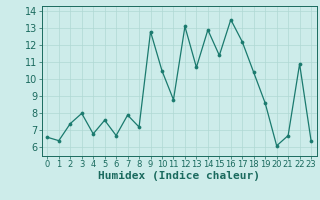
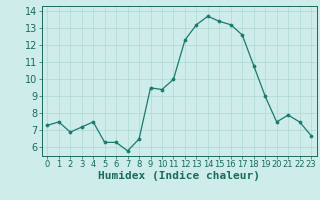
0: 6.6 -> 7.3
1: 6.4 -> 7.5
2: 7.4 -> 6.9
3: 8.0 -> 7.2
4: 6.8 -> 7.5
5: 7.6 -> 6.3
6: 6.7 -> 6.3
7: 7.9 -> 5.8
8: 7.2 -> 6.5
9: 12.8 -> 9.5
10: 10.5 -> 9.4
11: 8.8 -> 10.0
12: 13.1 -> 12.3
13: 10.7 -> 13.2
14: 12.9 -> 13.7
15: 11.4 -> 13.4
16: 13.5 -> 13.2
17: 12.2 -> 12.6
18: 10.4 -> 10.8
19: 8.6 -> 9.0
20: 6.1 -> 7.5
21: 6.7 -> 7.9
22: 10.9 -> 7.5
23: 6.4 -> 6.7
